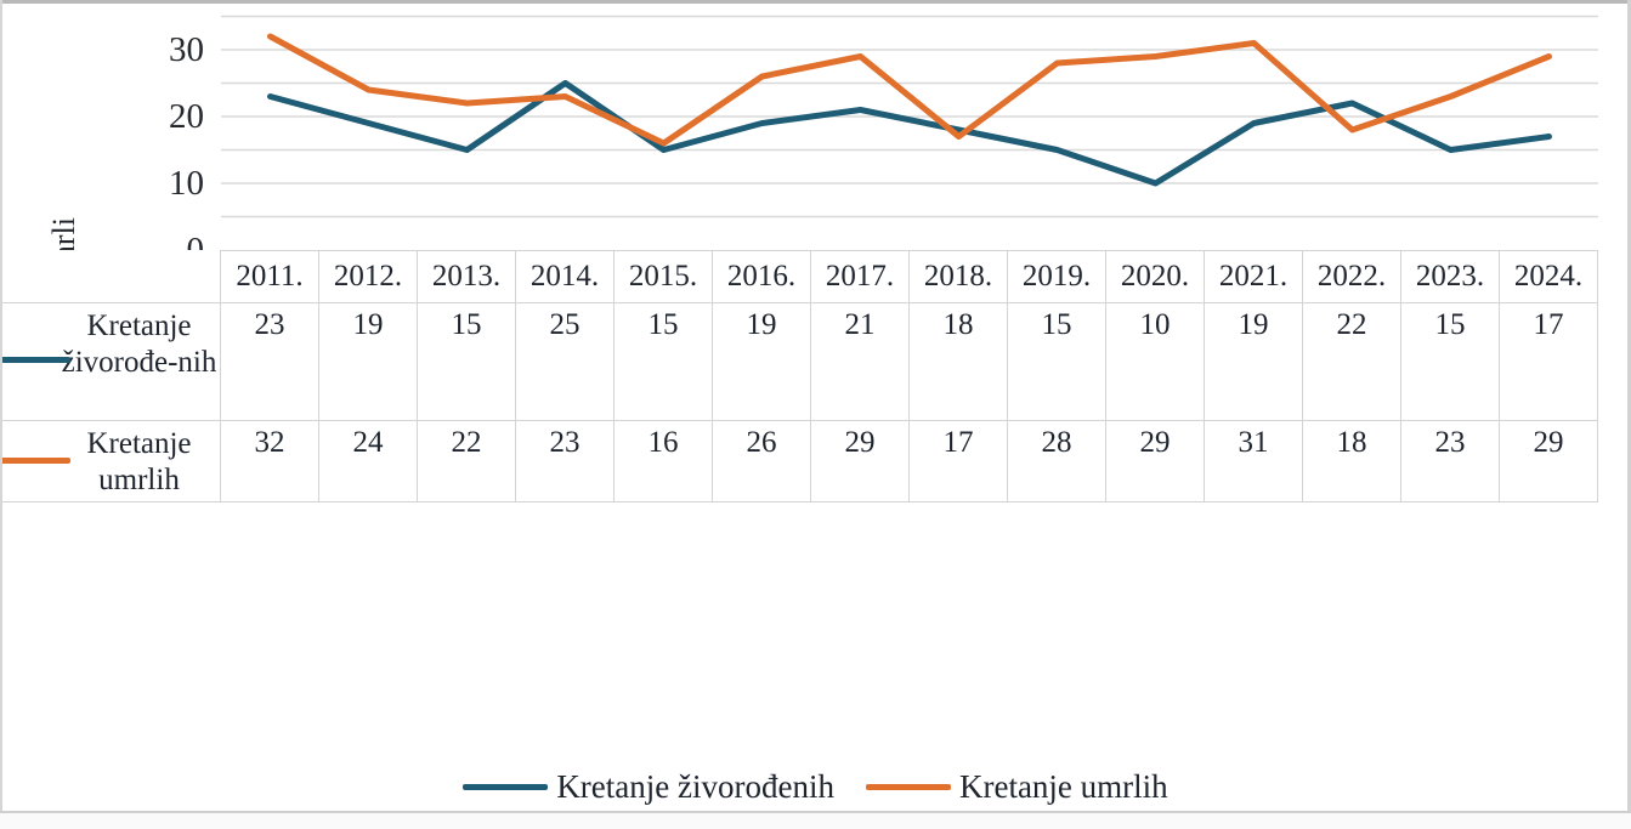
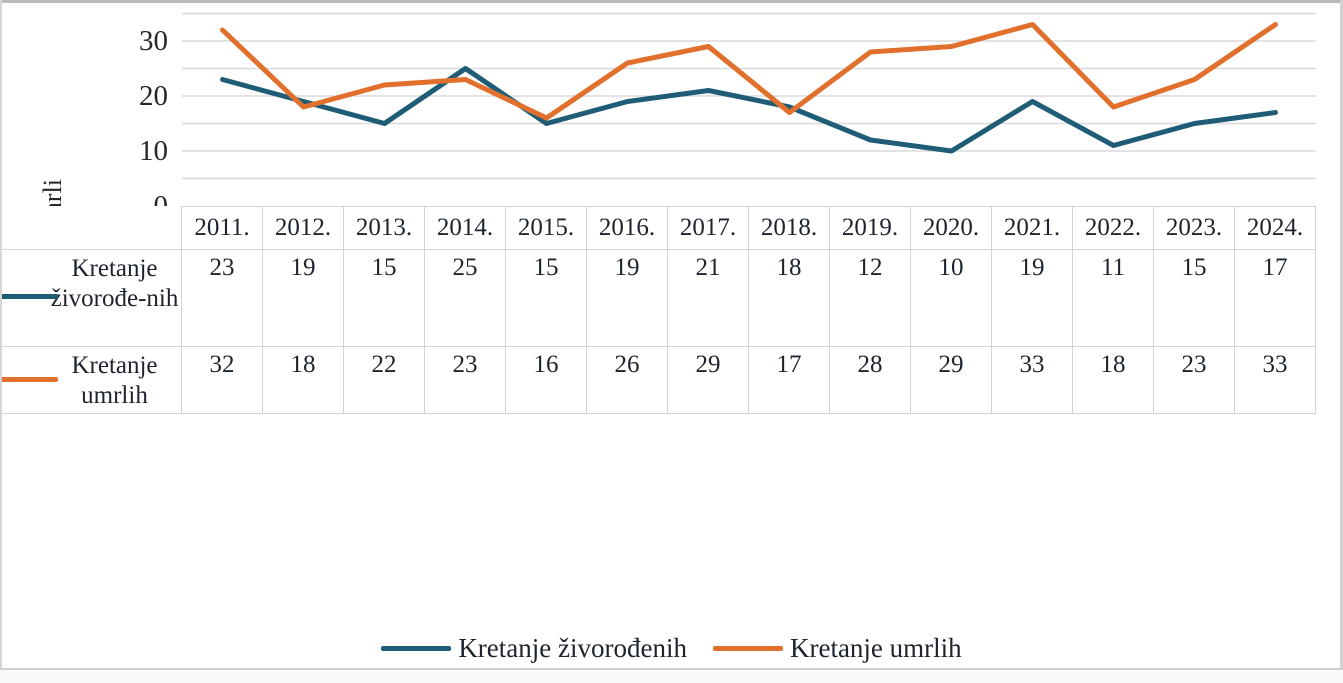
Kretanje umrlih/2012.: 24 -> 18
Kretanje živorođenih/2019.: 15 -> 12
Kretanje umrlih/2021.: 31 -> 33
Kretanje živorođenih/2022.: 22 -> 11
Kretanje umrlih/2024.: 29 -> 33
